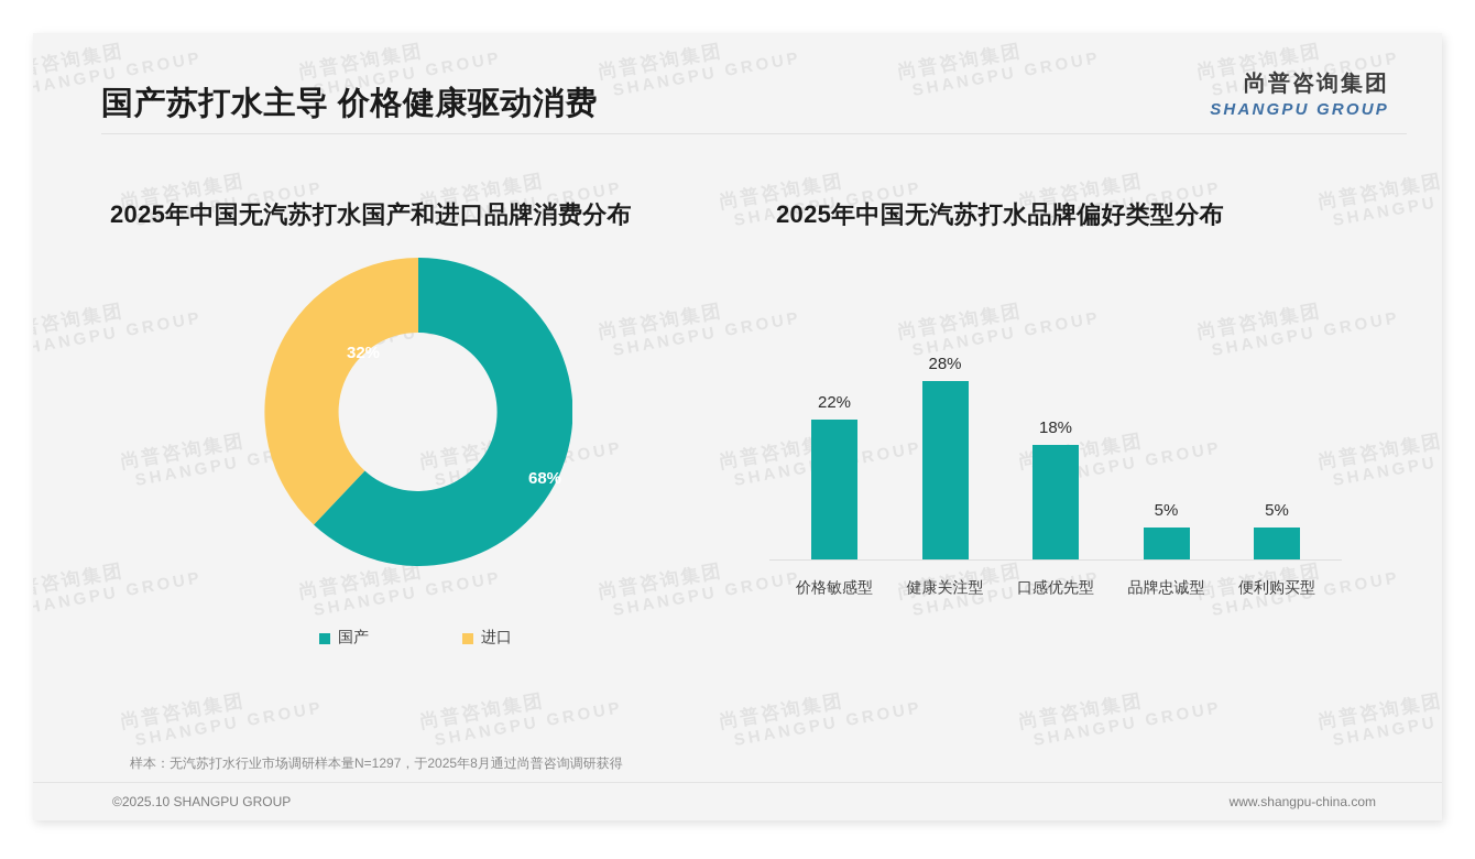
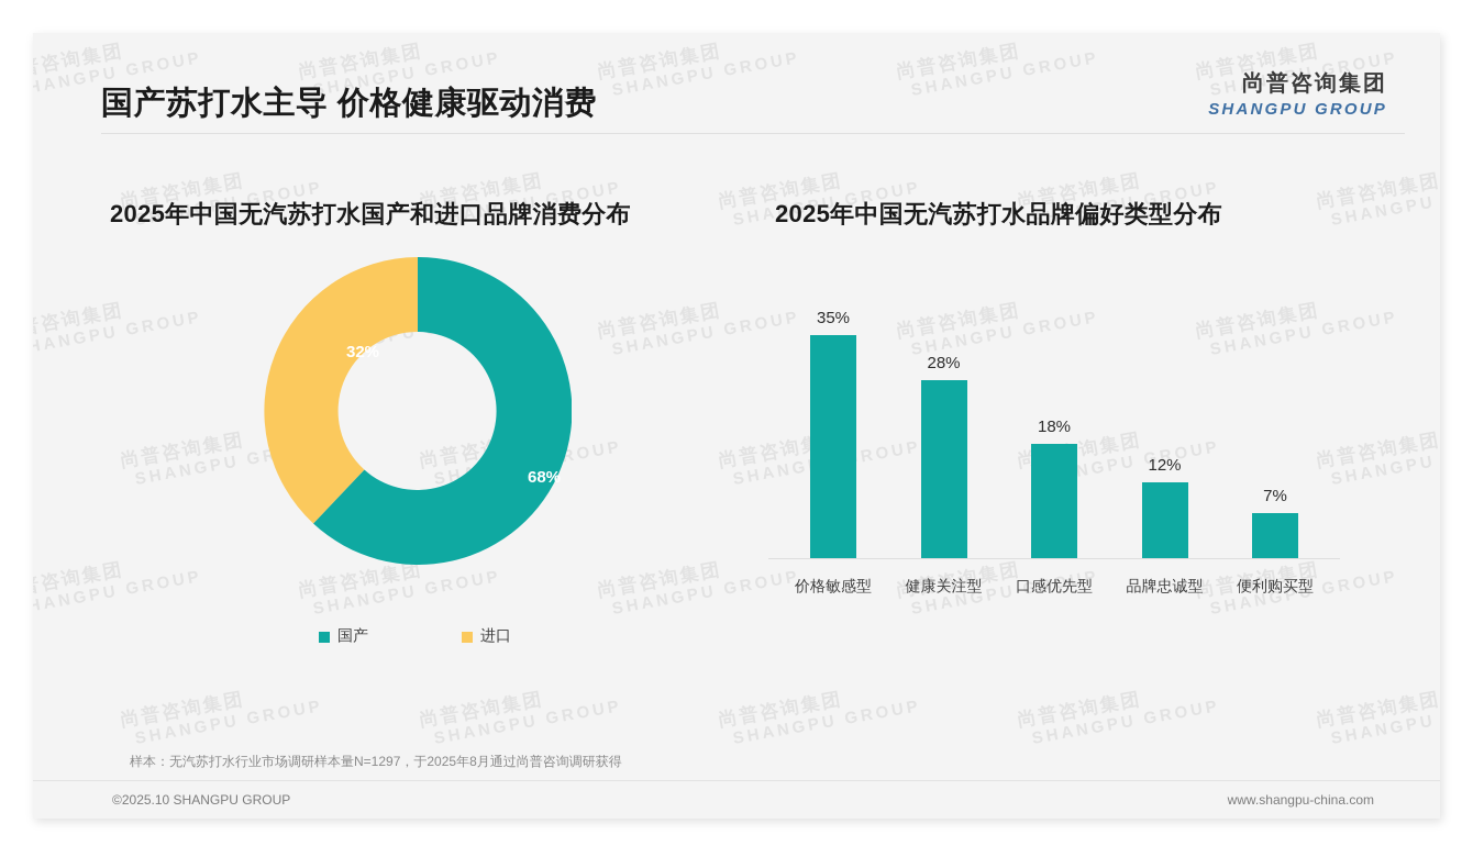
2025年中国无汽苏打水品牌偏好类型分布/价格敏感型: 22% -> 35%
2025年中国无汽苏打水品牌偏好类型分布/品牌忠诚型: 5% -> 12%
2025年中国无汽苏打水品牌偏好类型分布/便利购买型: 5% -> 7%
